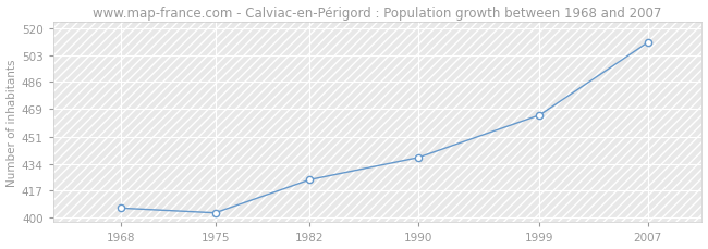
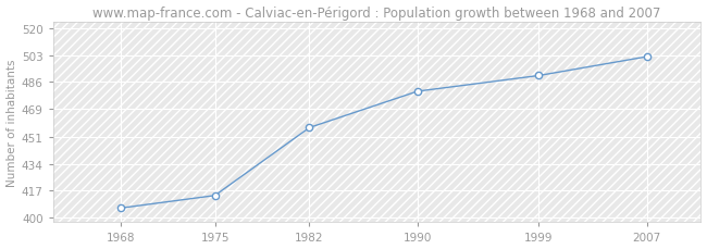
1975: 403 -> 414
1982: 424 -> 457
1990: 438 -> 480
1999: 465 -> 490
2007: 511 -> 502
